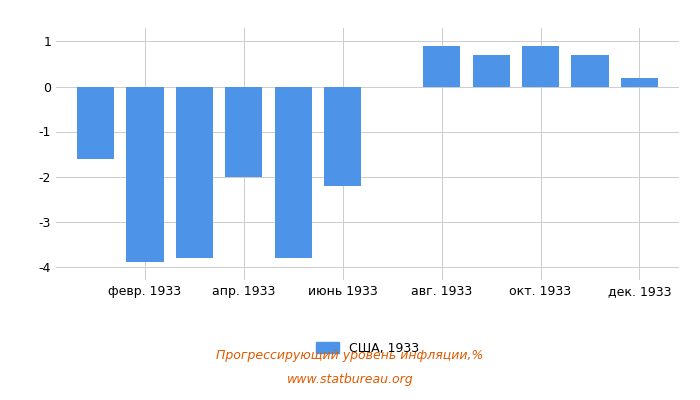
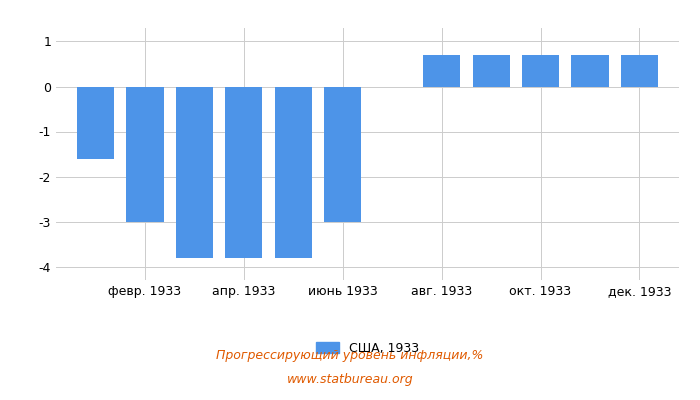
февр. 1933: -3.9 -> -3.0
апр. 1933: -2.0 -> -3.8
июнь 1933: -2.2 -> -3.0
авг. 1933: 0.9 -> 0.7
окт. 1933: 0.9 -> 0.7
дек. 1933: 0.2 -> 0.7
